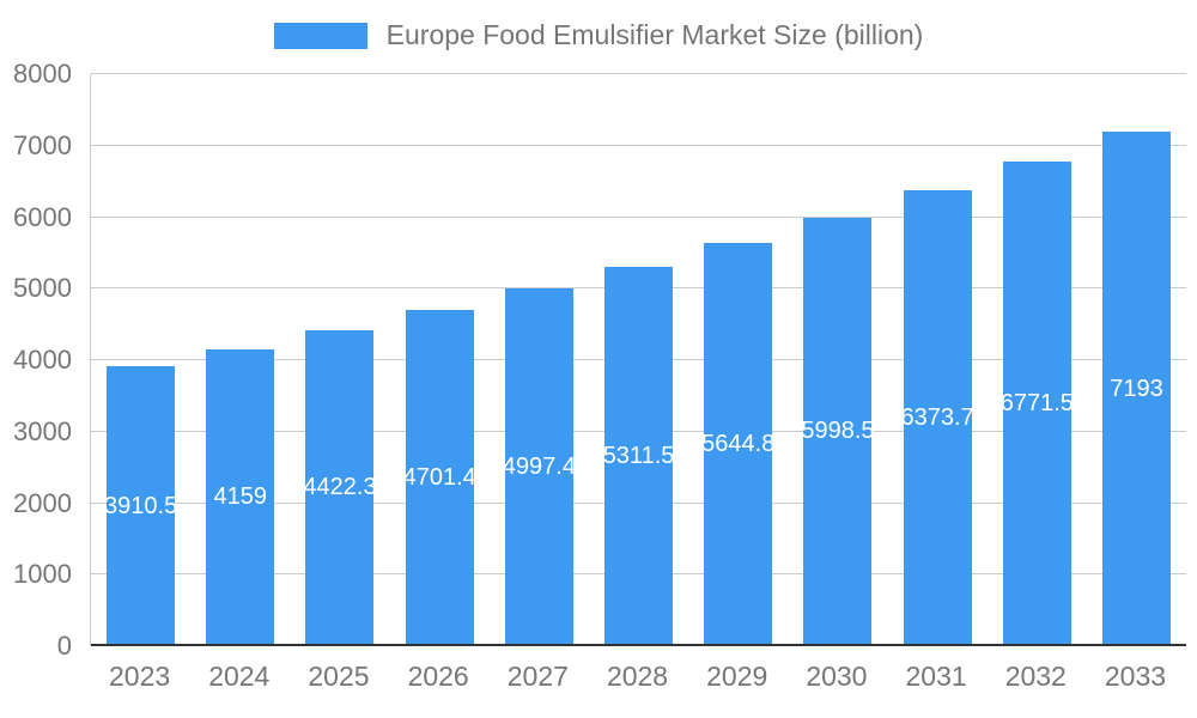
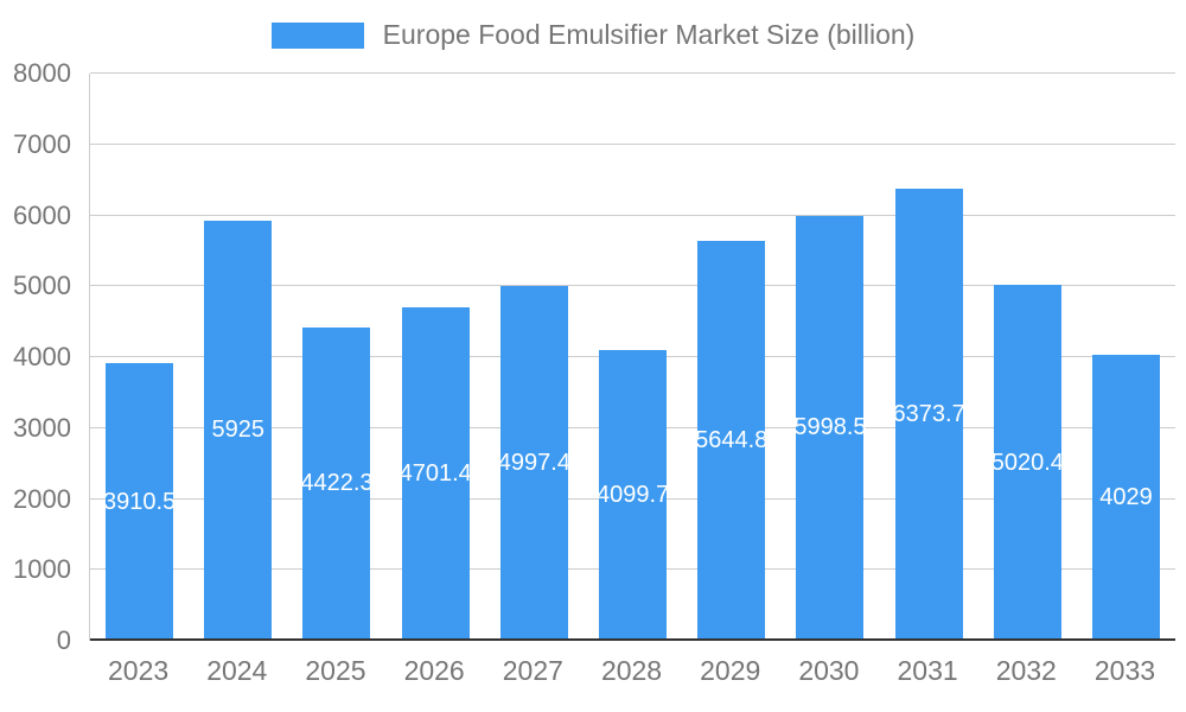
2024: 4159 -> 5925
2028: 5311.5 -> 4099.7
2032: 6771.5 -> 5020.4
2033: 7193 -> 4029
